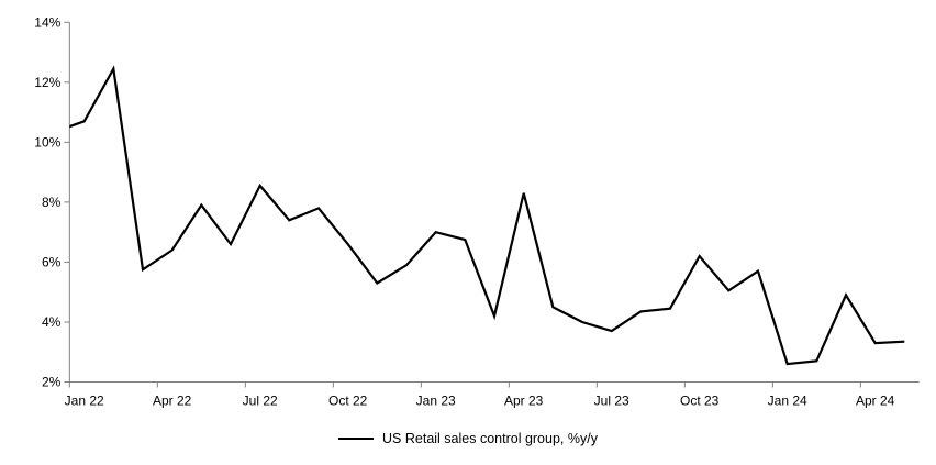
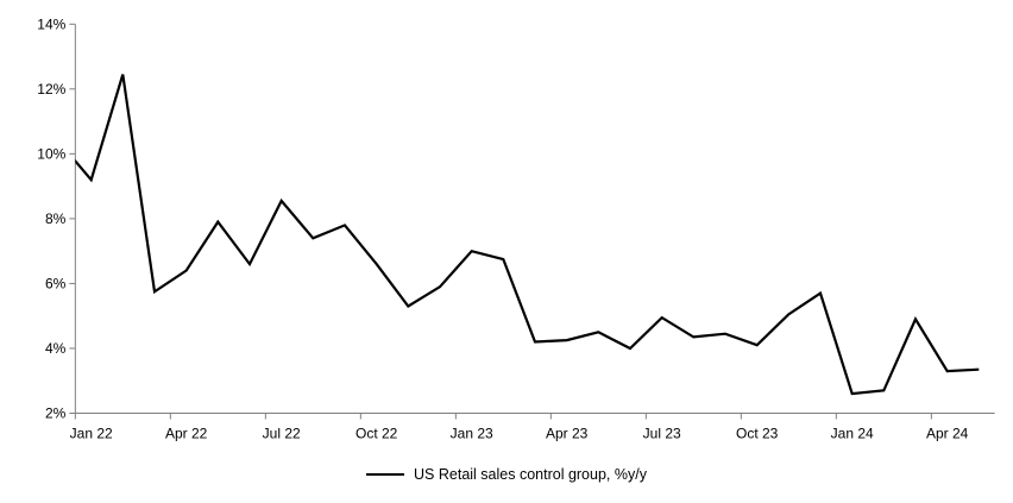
Jan 22: 10.7% -> 9.2%
Apr 23: 8.3% -> 4.2%
Jul 23: 3.7% -> 5.0%
Oct 23: 6.2% -> 4.1%
